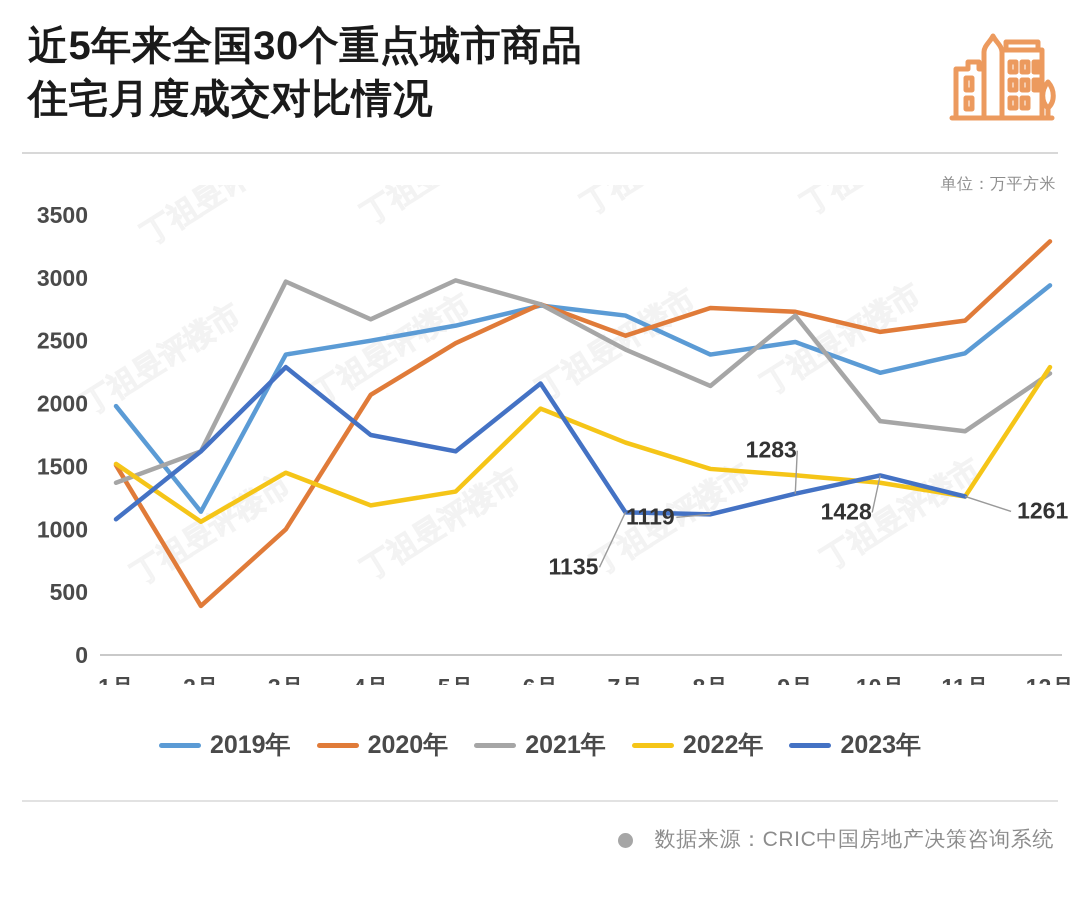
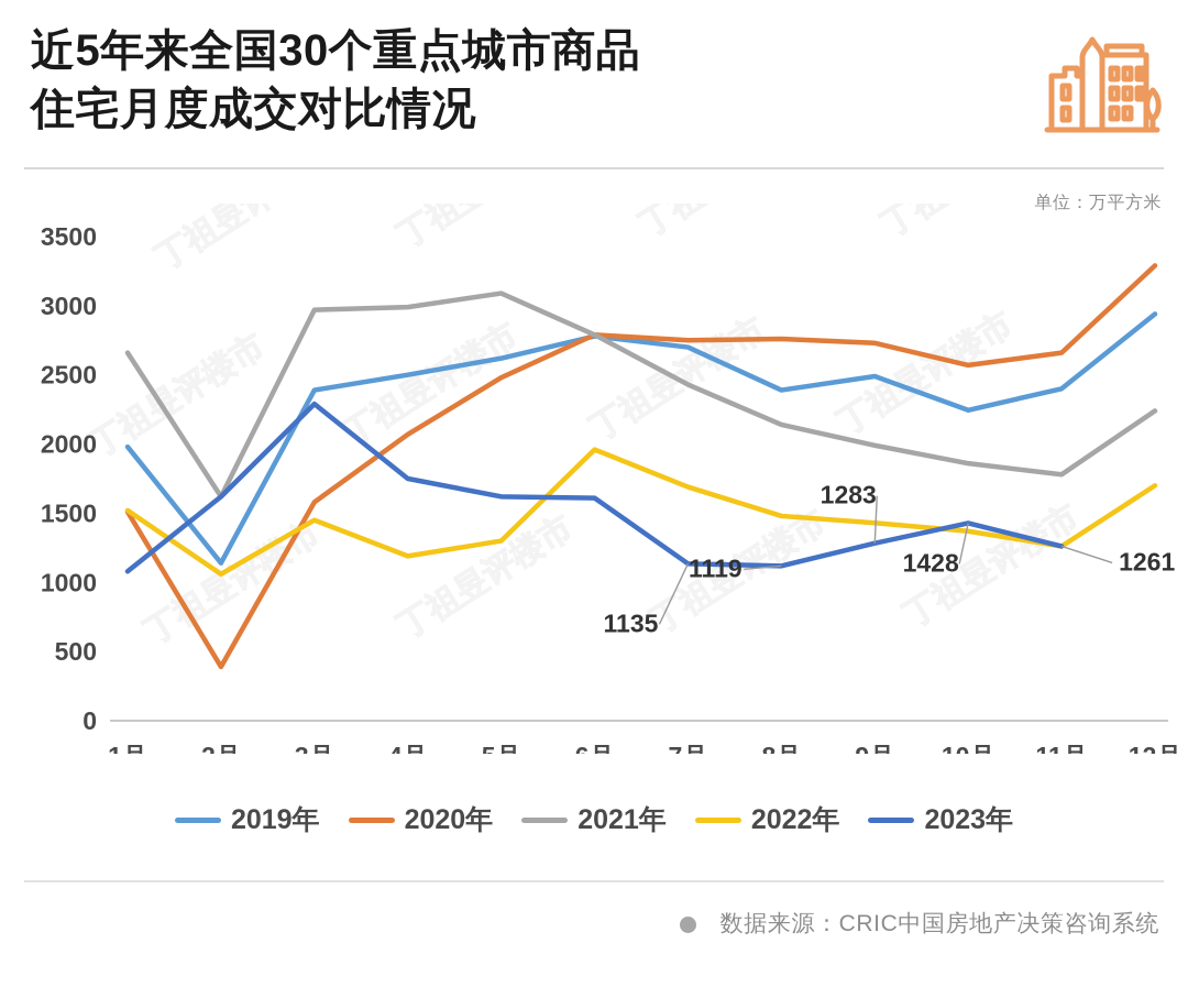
2021年/1月: 1370 -> 2660
2020年/3月: 1000 -> 1580
2021年/4月: 2670 -> 2990
2021年/5月: 2980 -> 3090
2023年/6月: 2160 -> 1610
2020年/7月: 2540 -> 2750
2021年/9月: 2700 -> 1990
2022年/12月: 2290 -> 1700
